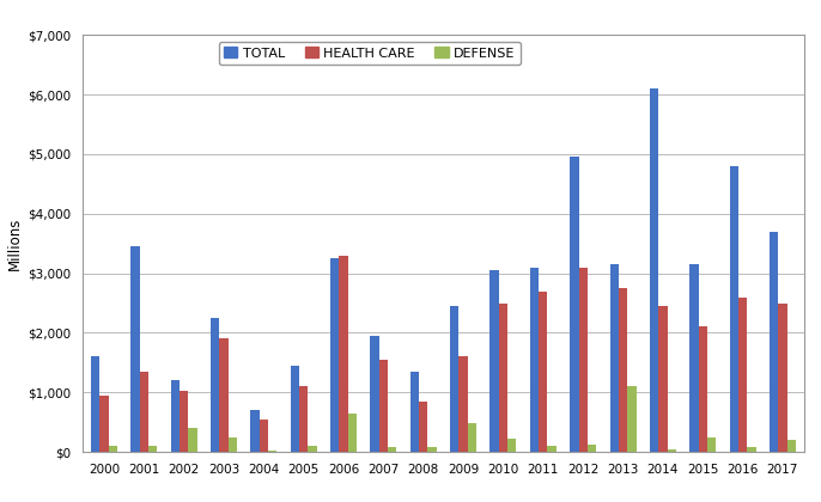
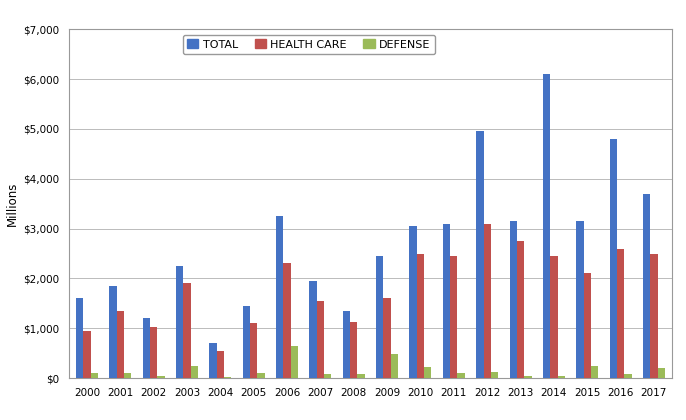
TOTAL/2001: $3,450 -> $1,850
DEFENSE/2002: $400 -> $50
HEALTH CARE/2006: $3,300 -> $2,300
HEALTH CARE/2008: $850 -> $1,120
HEALTH CARE/2011: $2,700 -> $2,450
DEFENSE/2013: $1,100 -> $50
